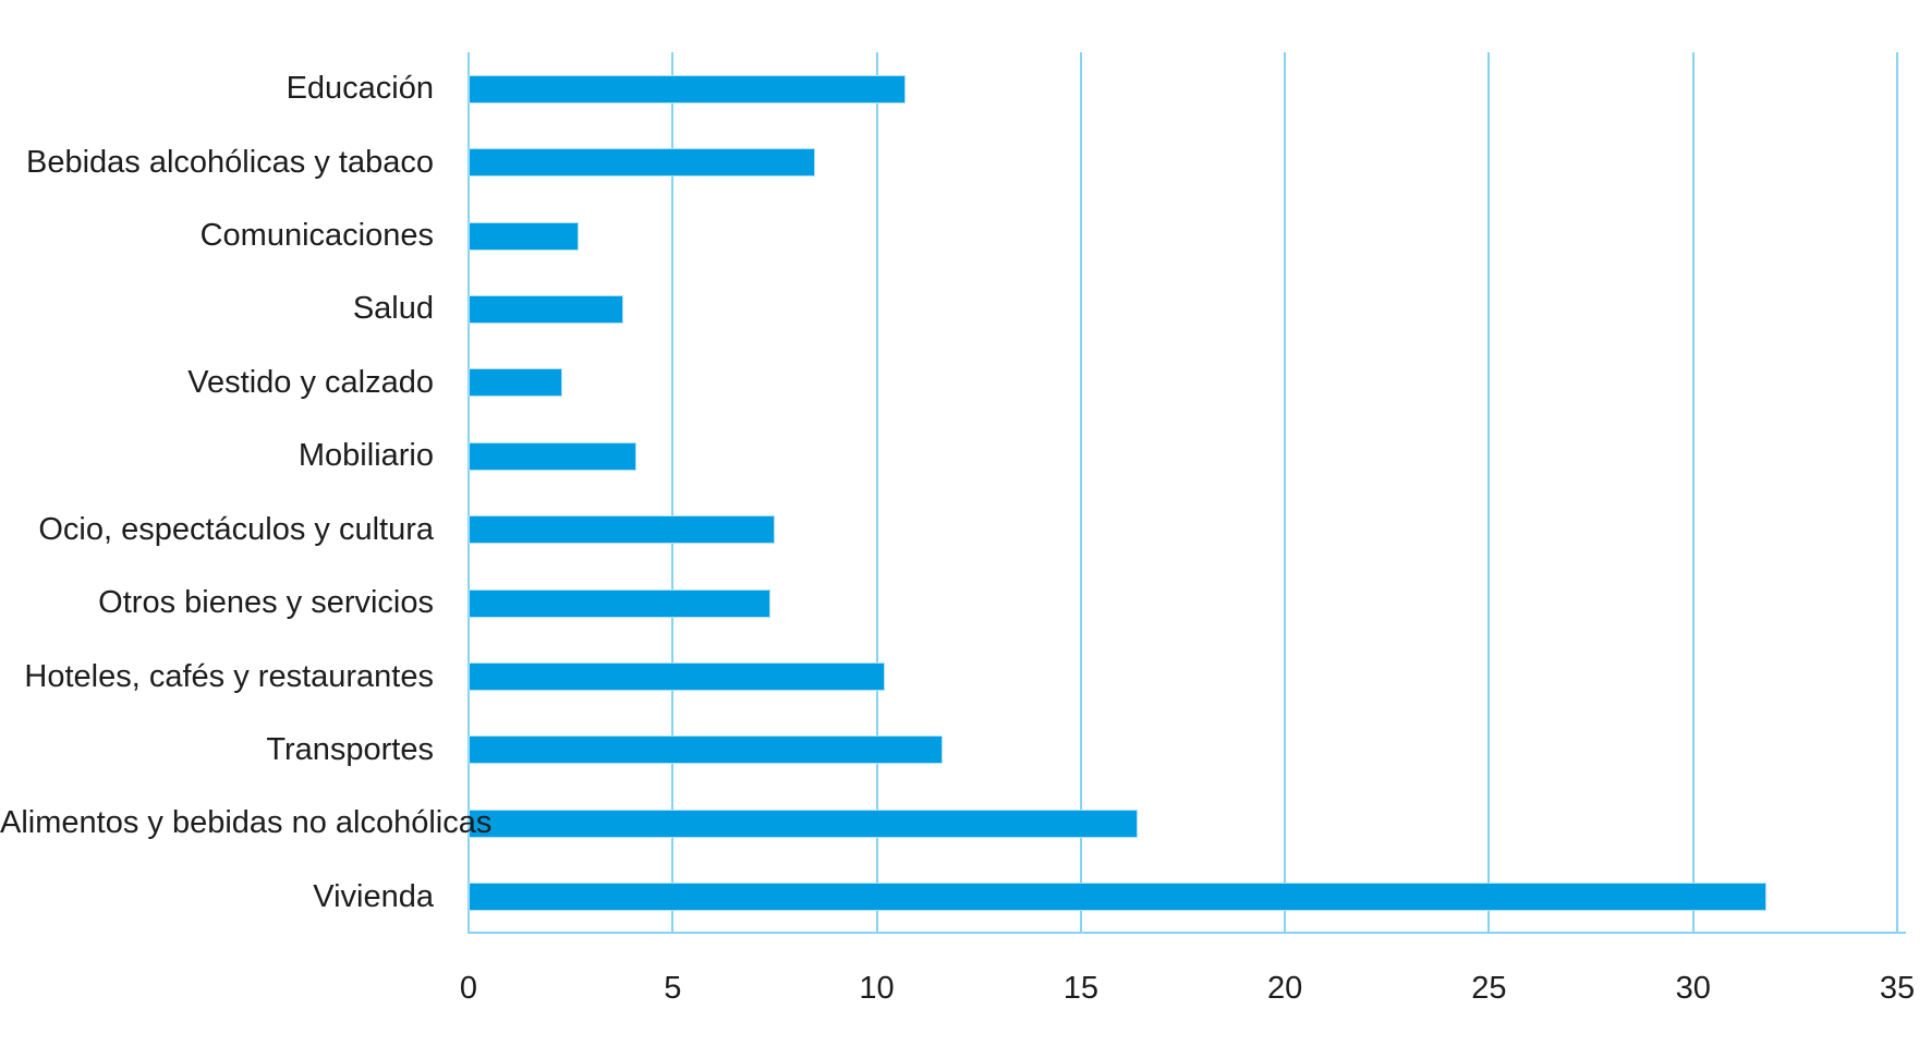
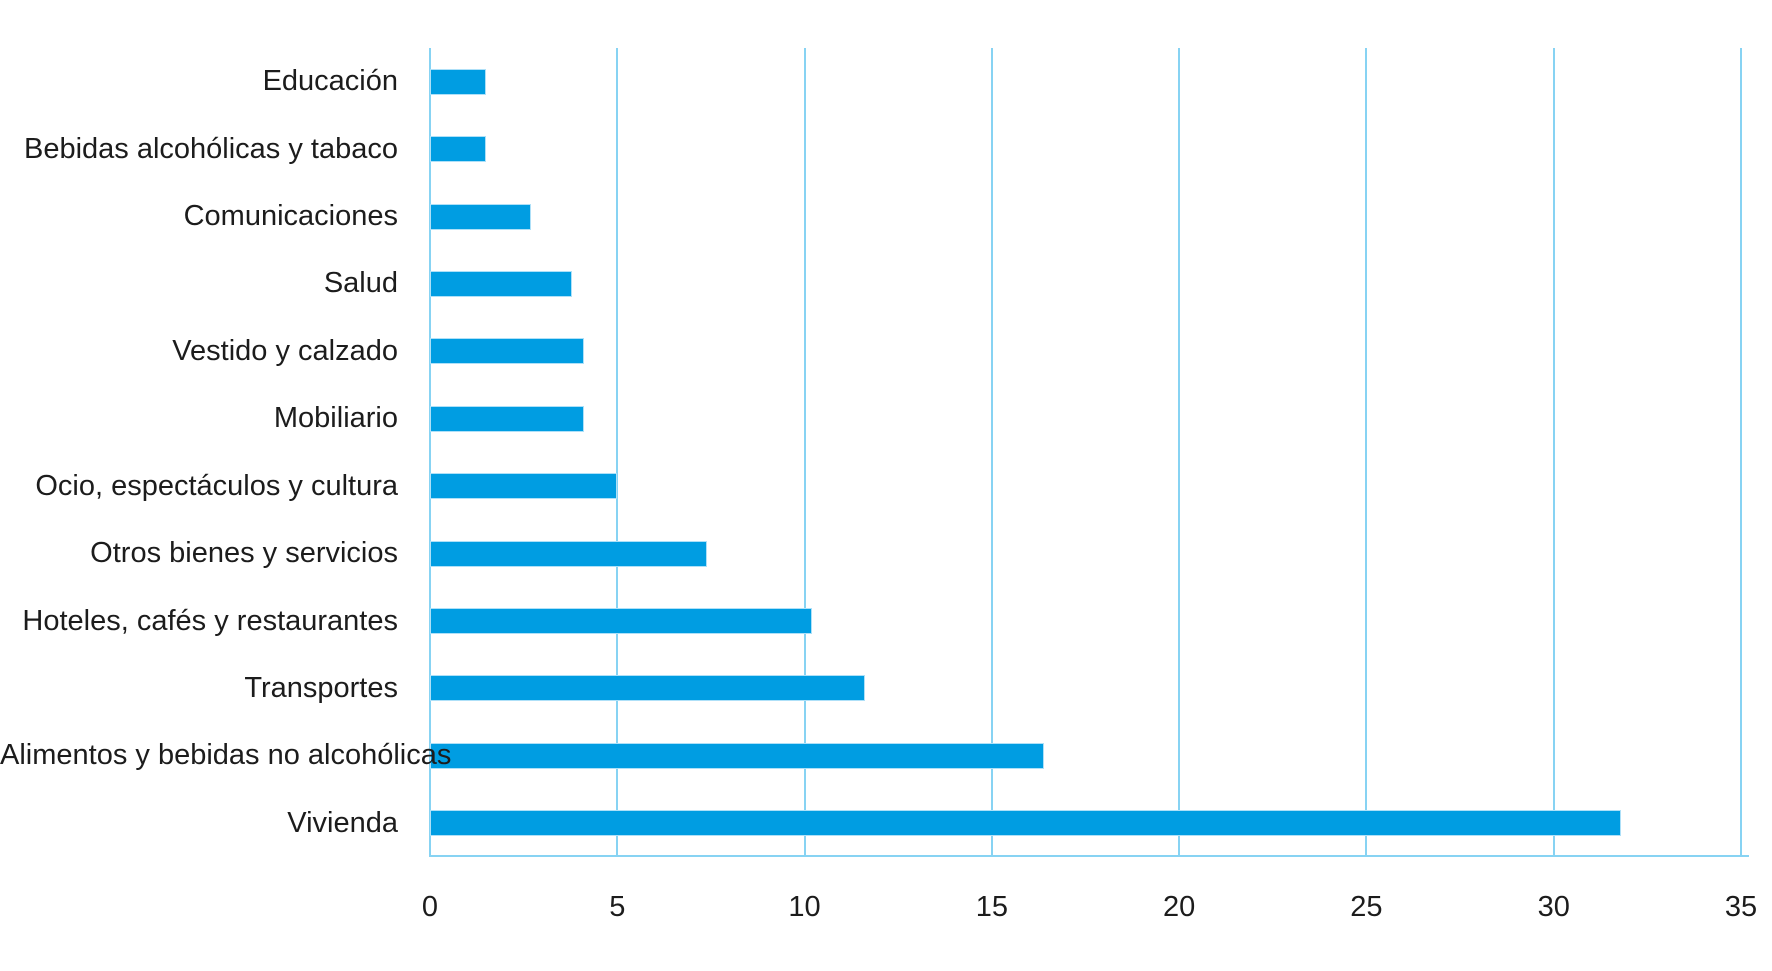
Educación: 10.7 -> 1.5
Bebidas alcohólicas y tabaco: 8.5 -> 1.5
Vestido y calzado: 2.3 -> 4.1
Ocio, espectáculos y cultura: 7.5 -> 5.0
